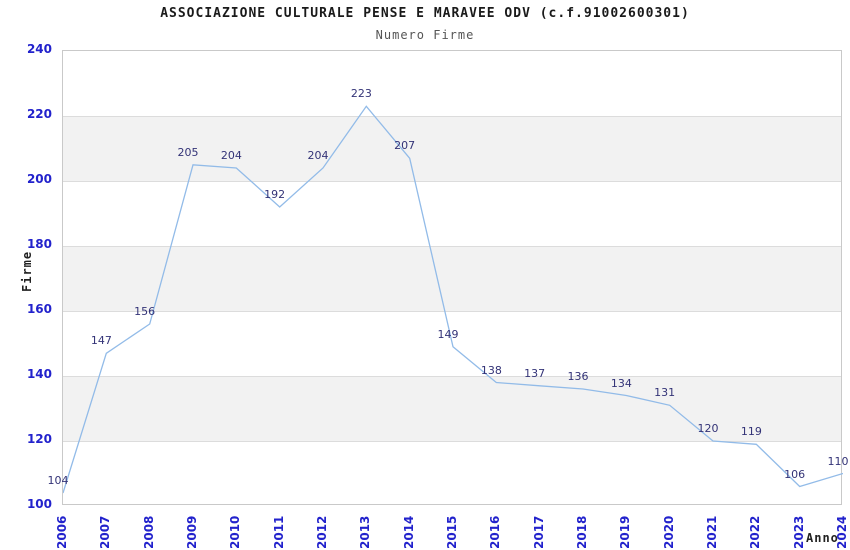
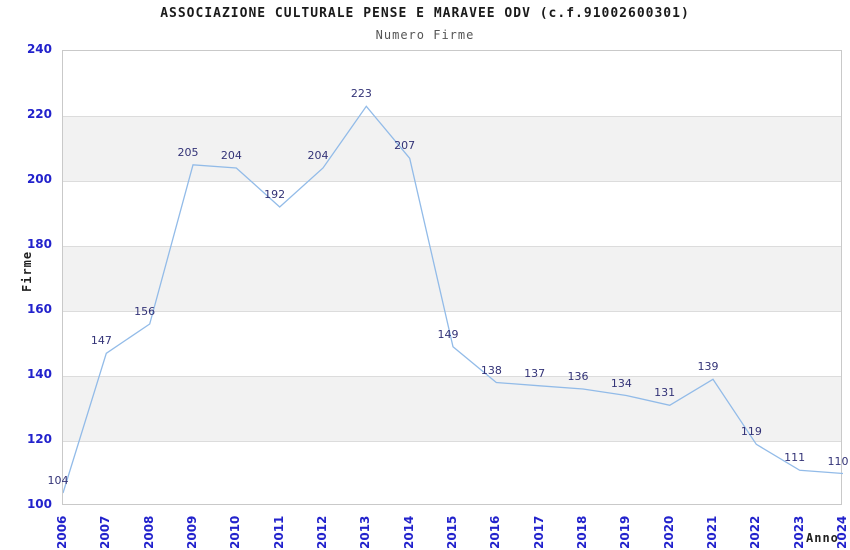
2021: 120 -> 139
2023: 106 -> 111
